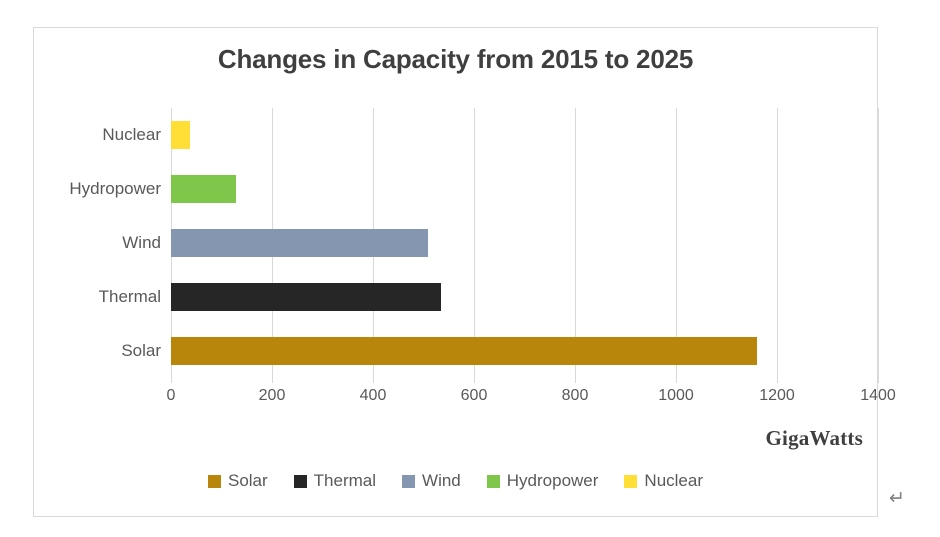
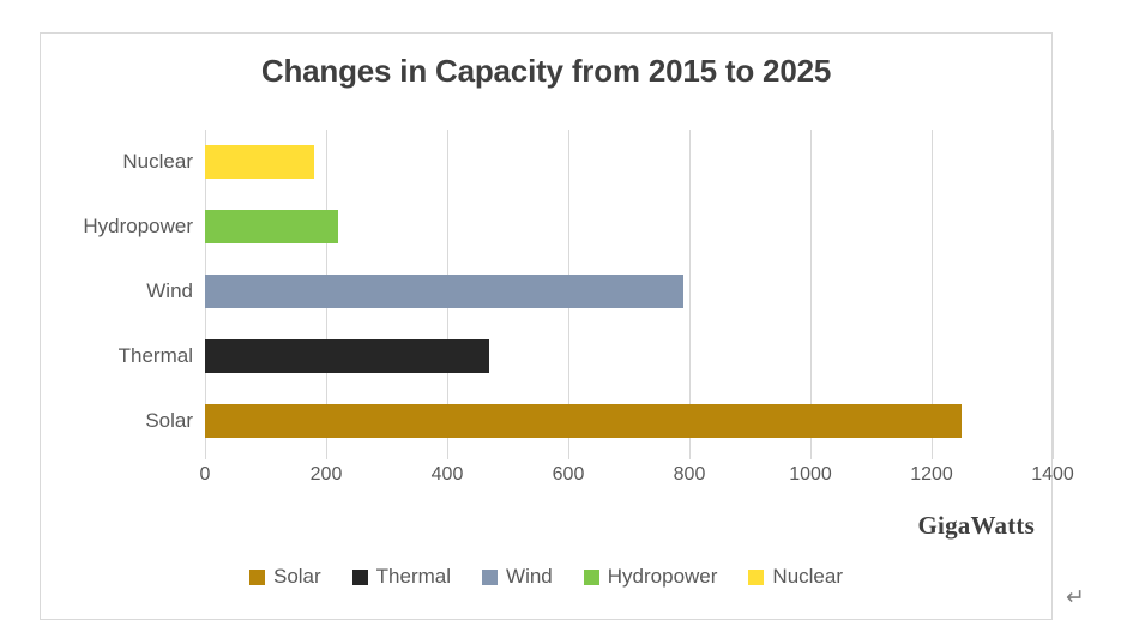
Nuclear: 40 -> 180
Hydropower: 130 -> 220
Wind: 510 -> 790
Thermal: 530 -> 470
Solar: 1160 -> 1250
